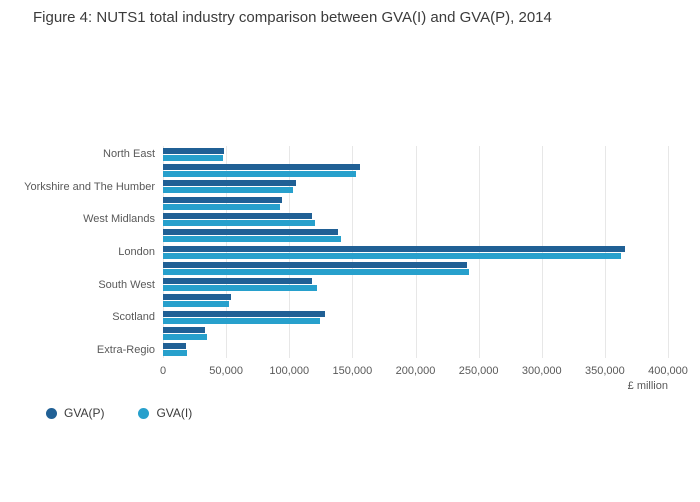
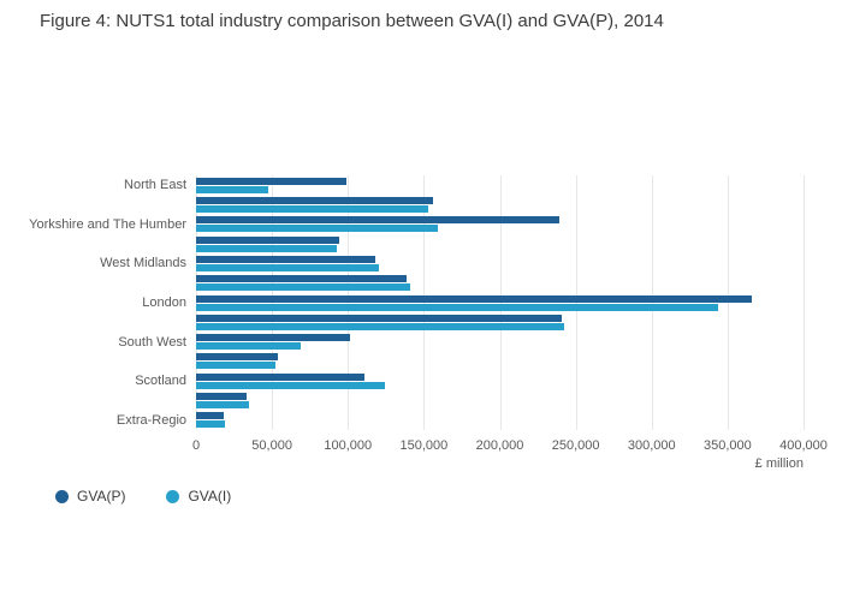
GVA(P)/North East: 48000 -> 99000
GVA(P)/Yorkshire and The Humber: 105000 -> 239000
GVA(I)/Yorkshire and The Humber: 103000 -> 159000
GVA(I)/London: 363000 -> 344000
GVA(P)/South West: 118000 -> 101000
GVA(I)/South West: 122000 -> 69000
GVA(P)/Scotland: 128000 -> 111000
